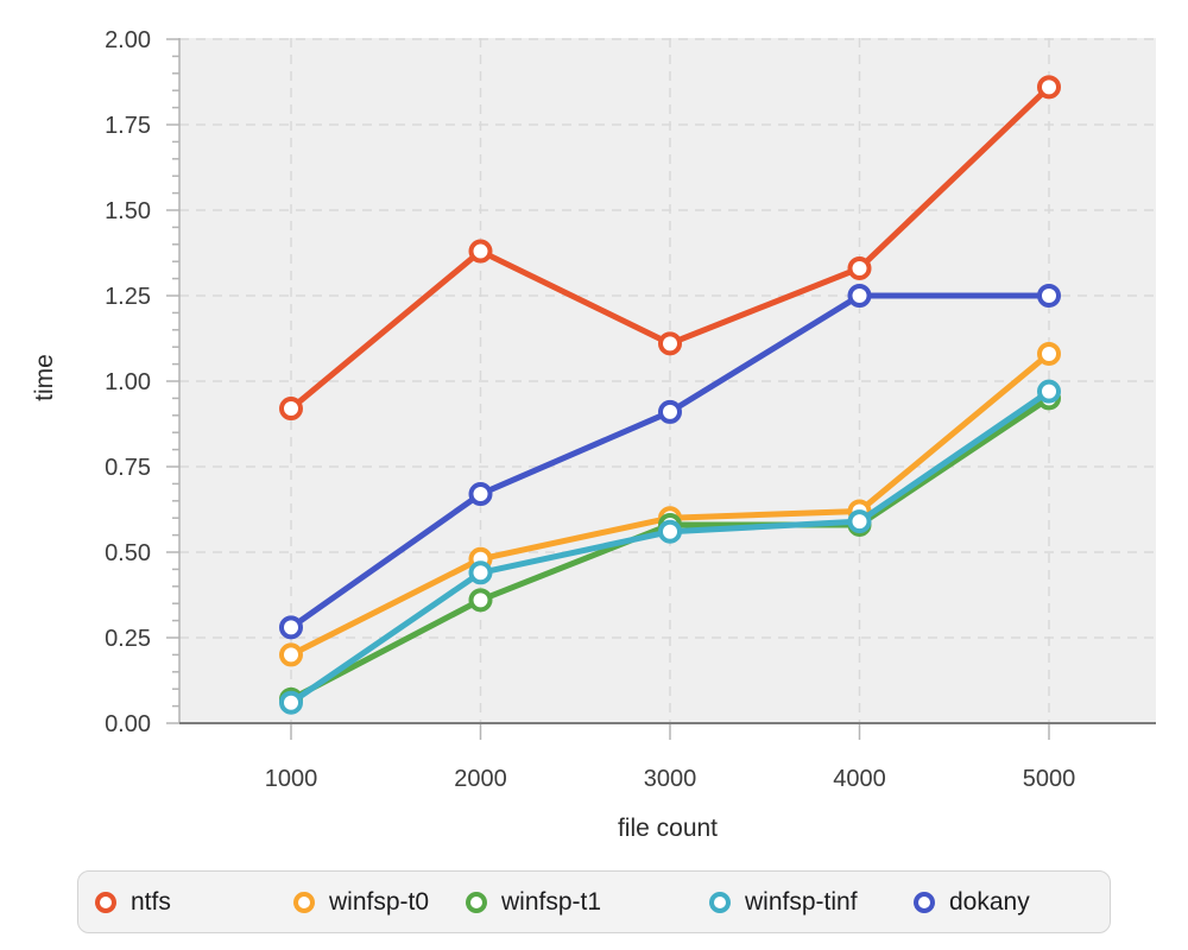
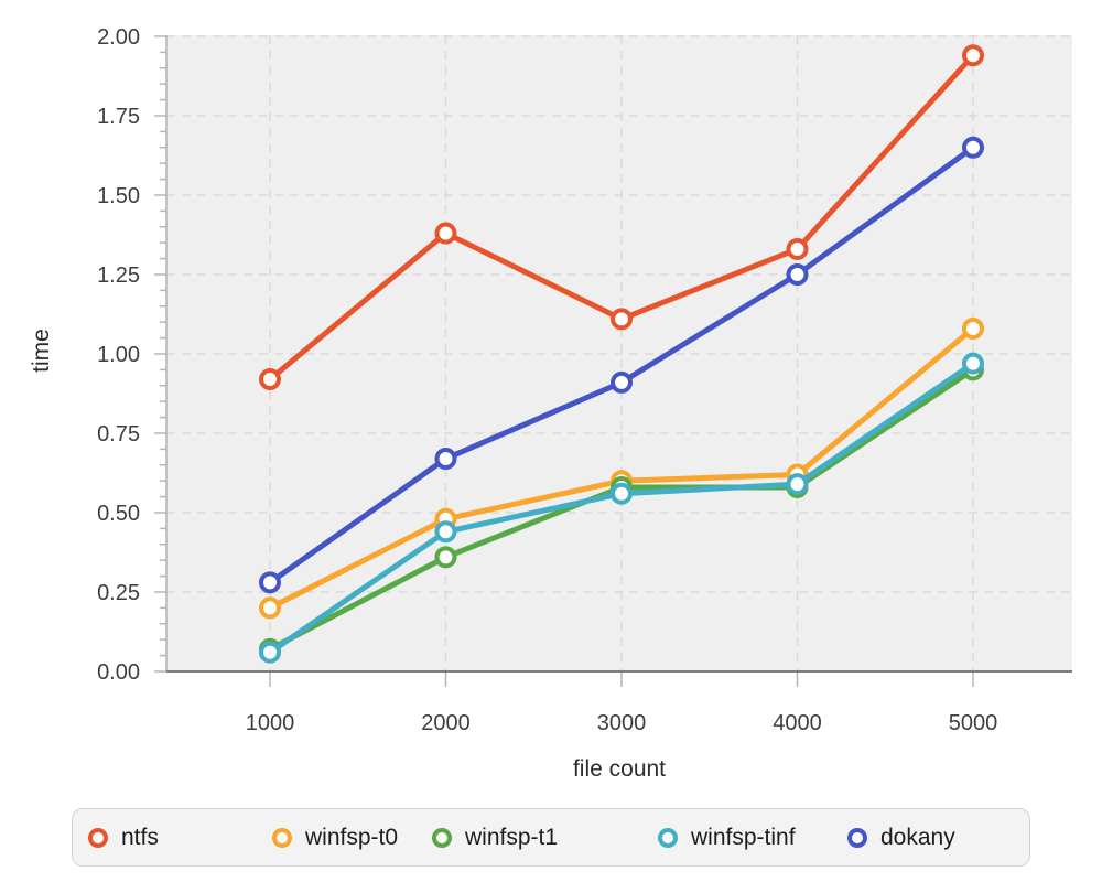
ntfs/5000: 1.86 -> 1.94
dokany/5000: 1.25 -> 1.65
